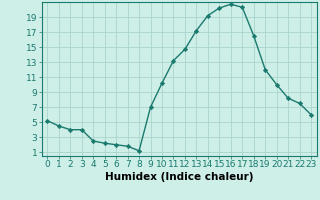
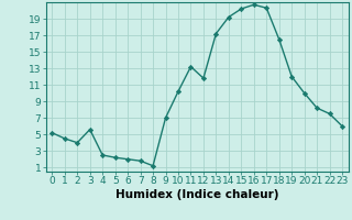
3: 4.0 -> 5.6
12: 14.7 -> 11.8
